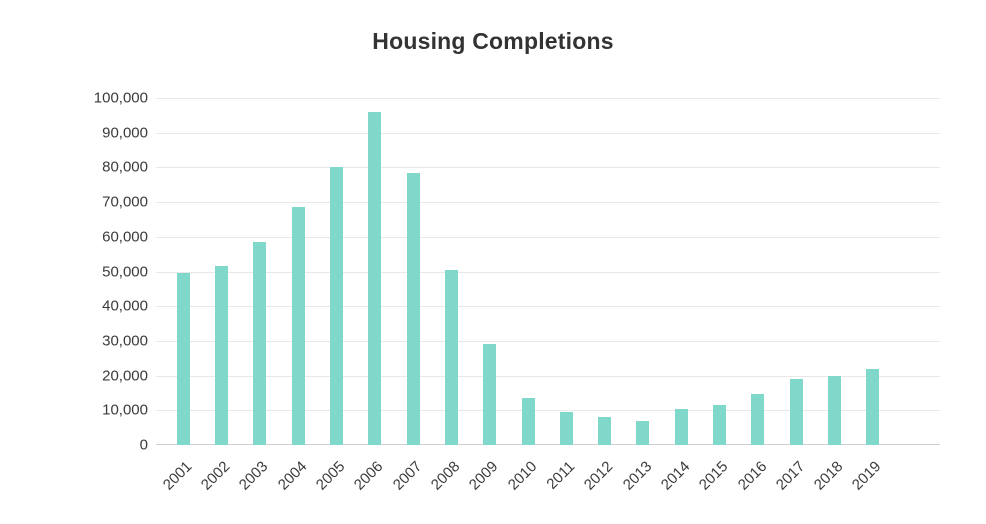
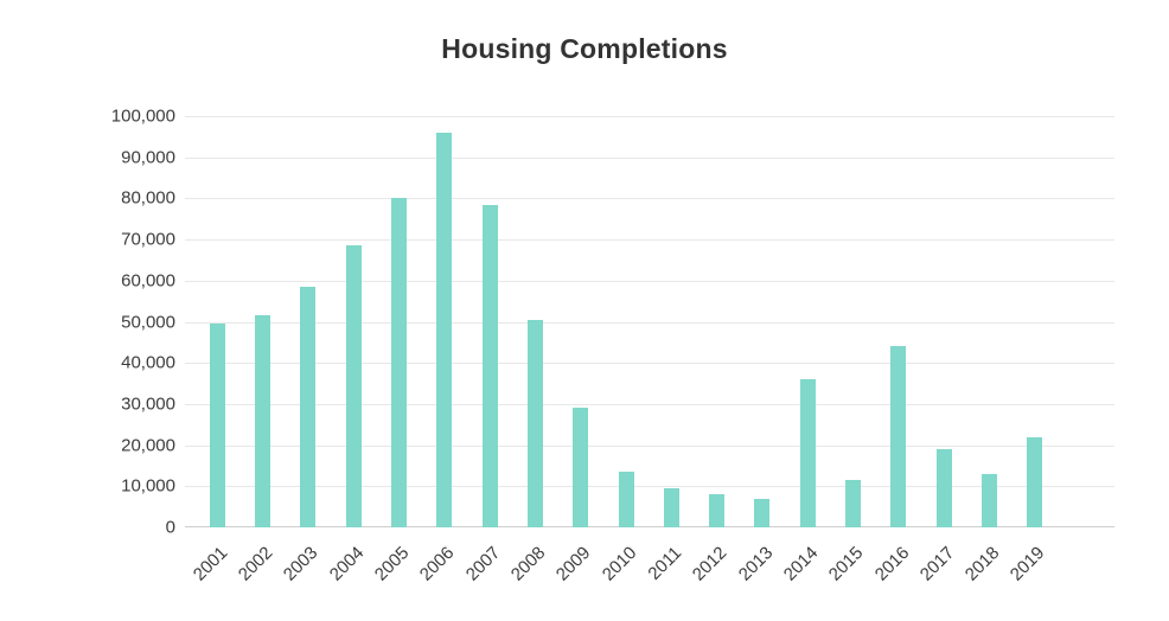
2014: 10000 -> 36000
2016: 15000 -> 44000
2018: 20000 -> 13000
